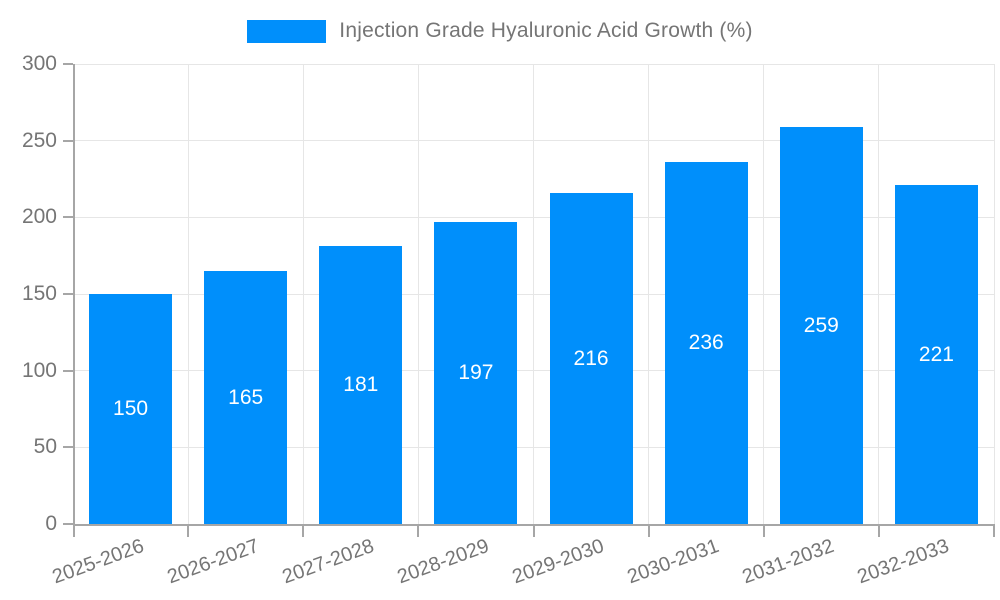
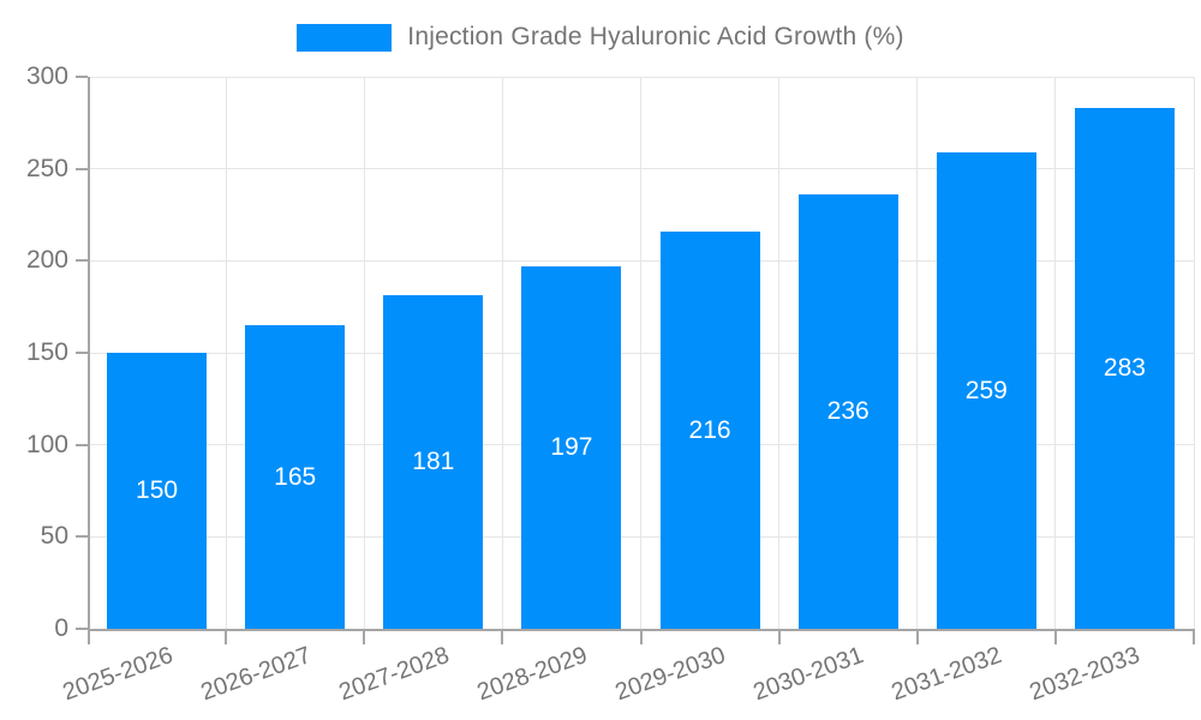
2032-2033: 221 -> 283
